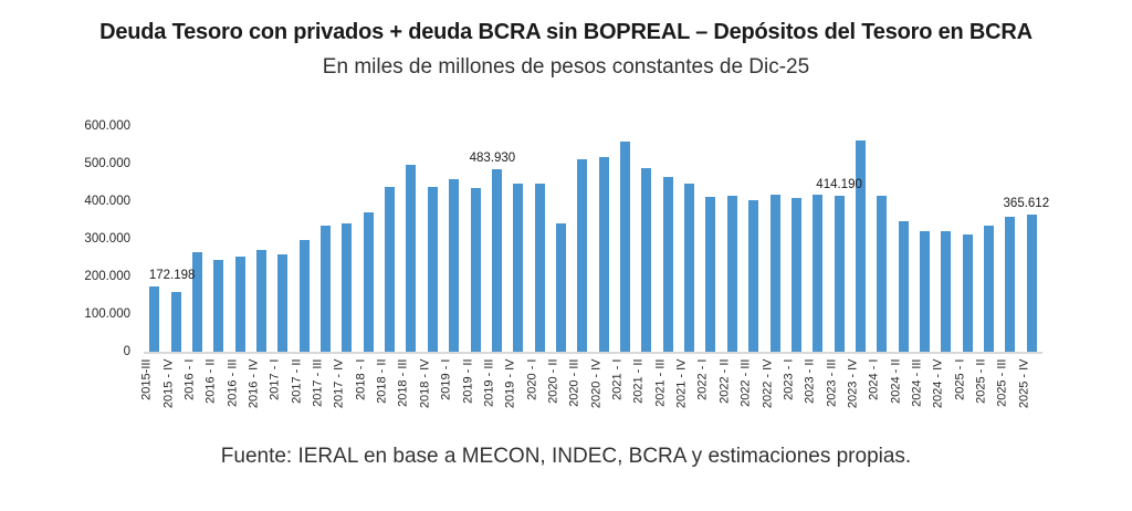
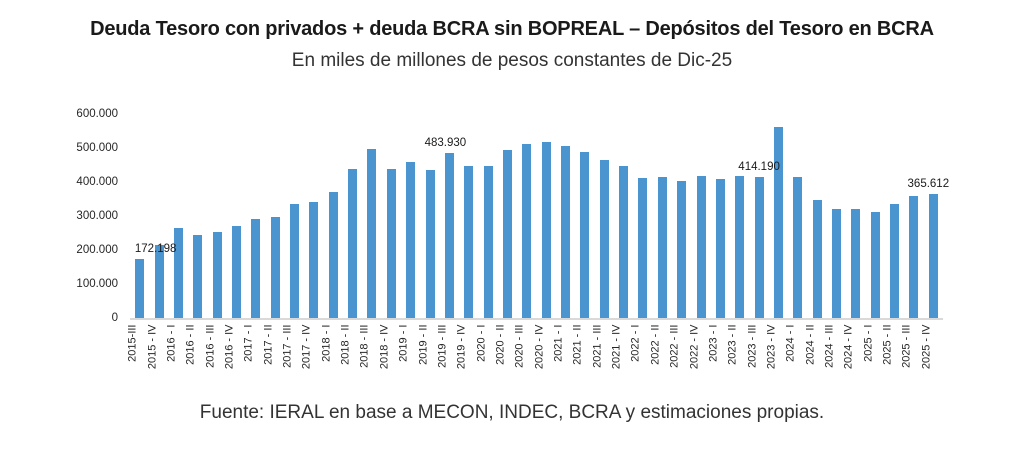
2015 - IV: 160000 -> 220000
2017 - I: 260000 -> 290000
2020 - II: 340000 -> 490000
2021 - I: 560000 -> 500000
